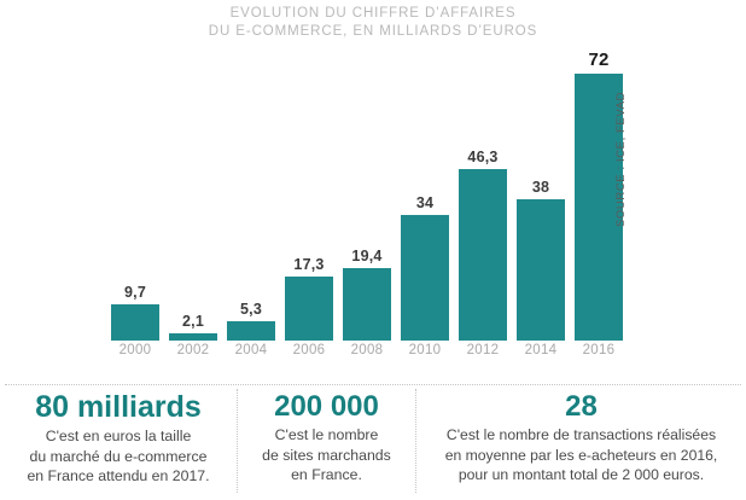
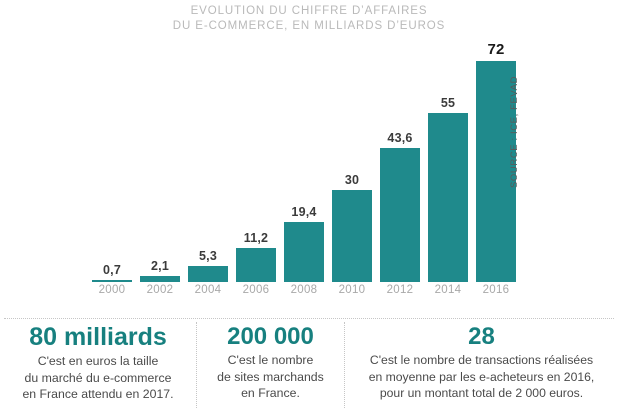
2000: 9,7 -> 0,7
2006: 17,3 -> 11,2
2010: 34 -> 30
2012: 46,3 -> 43,6
2014: 38 -> 55
